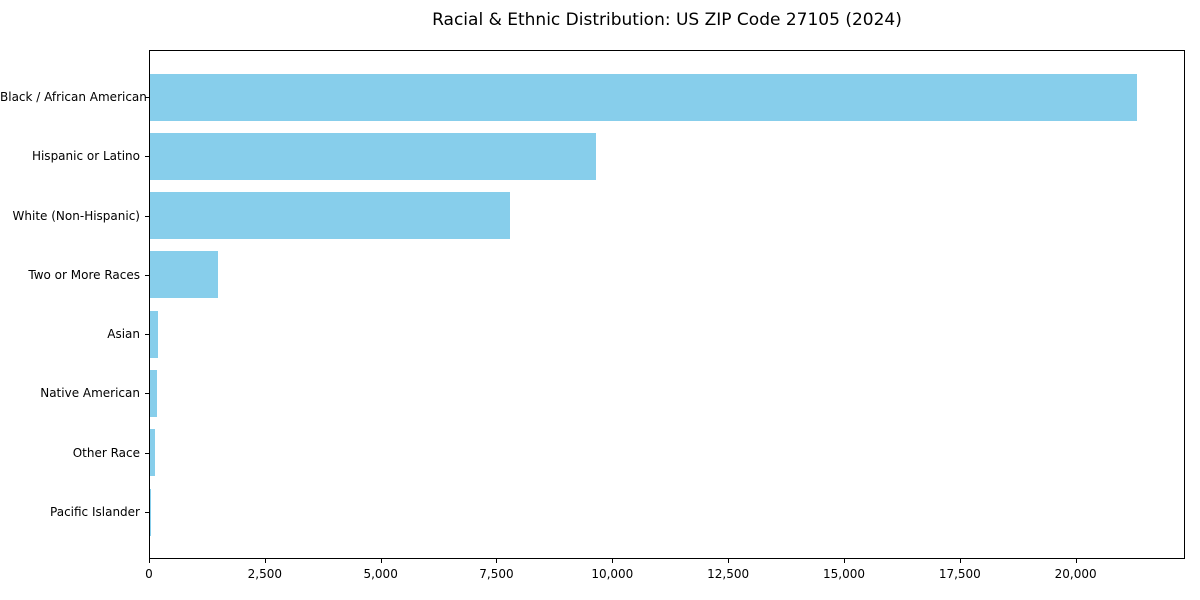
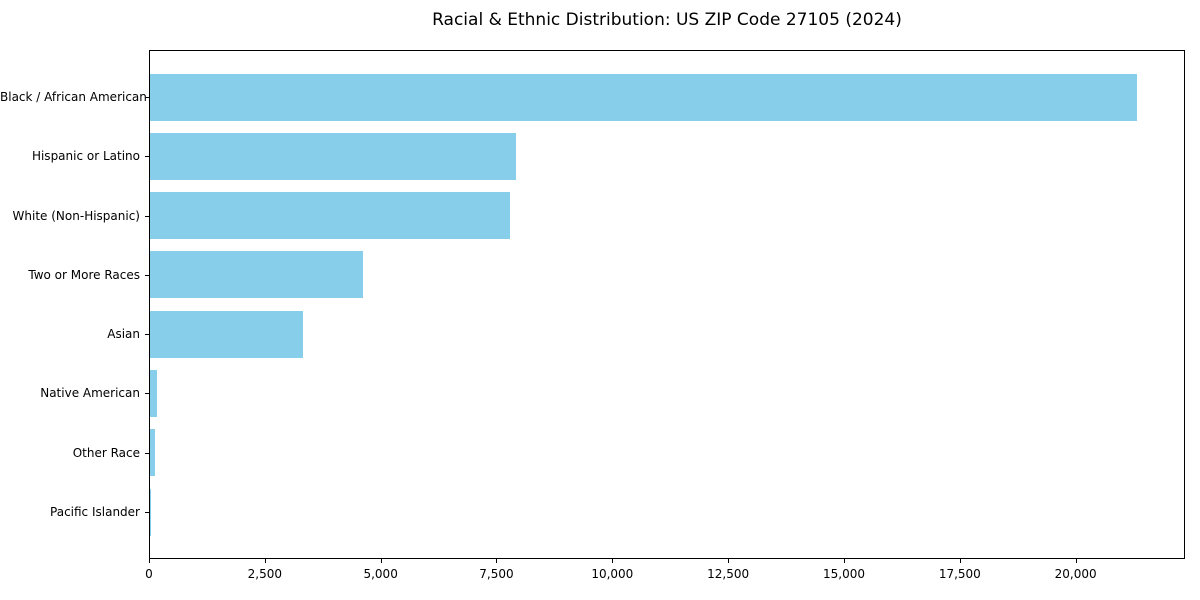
Hispanic or Latino: 9600 -> 7900
Two or More Races: 1500 -> 4600
Asian: 200 -> 3300
